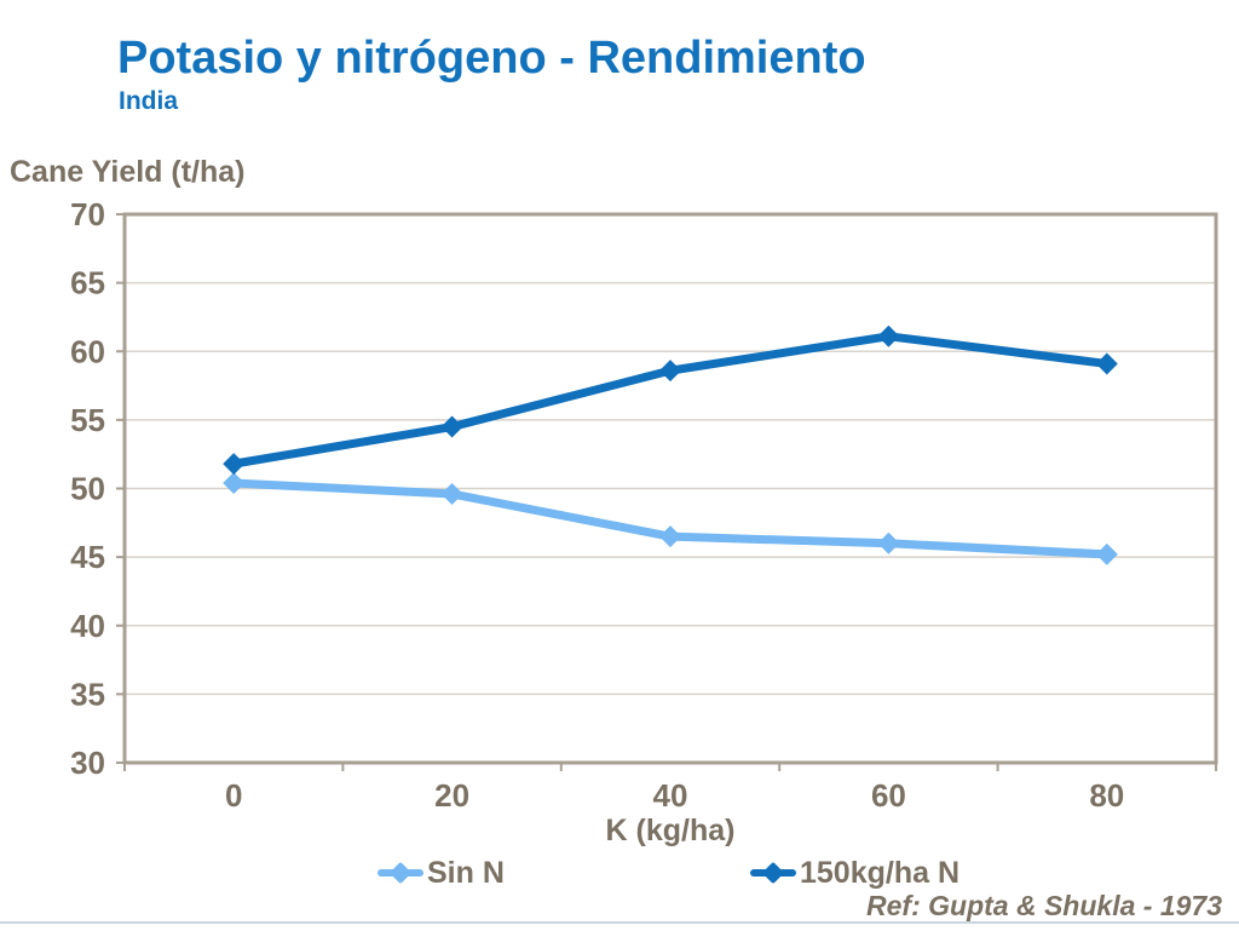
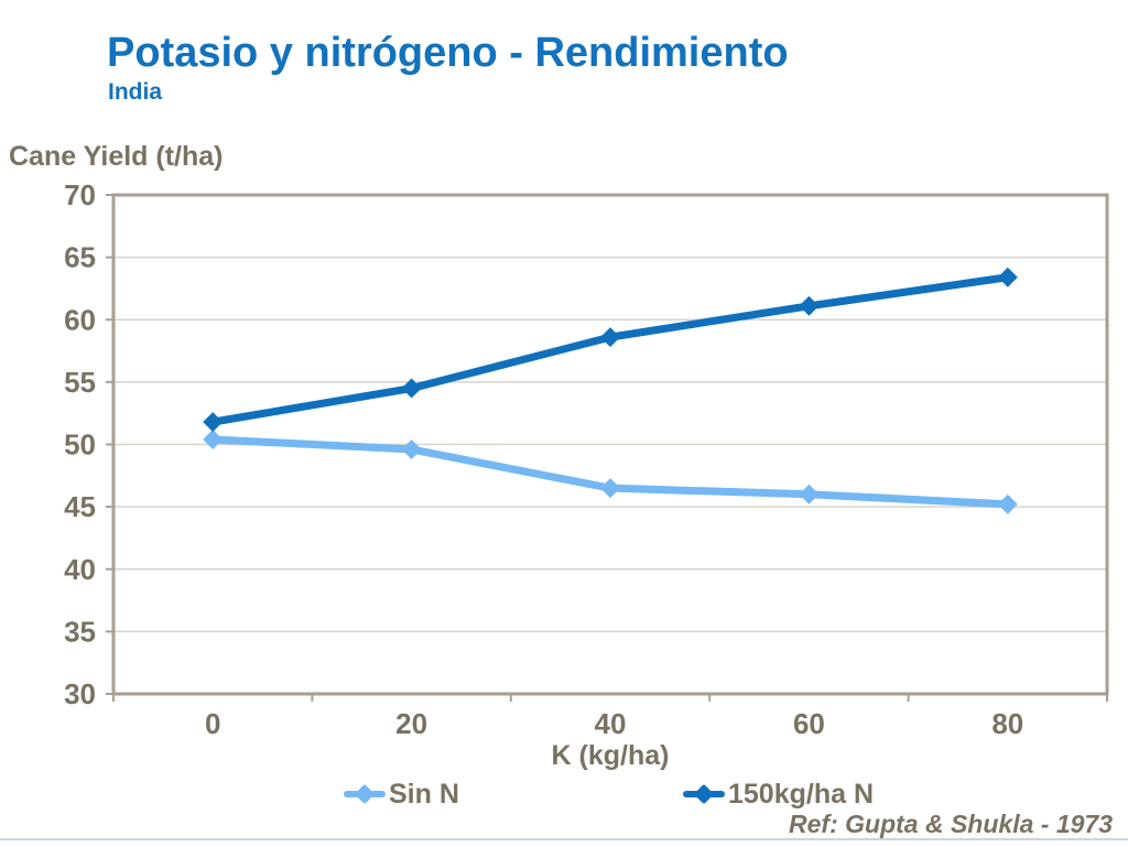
150kg/ha N/80: 59.1 -> 63.4
